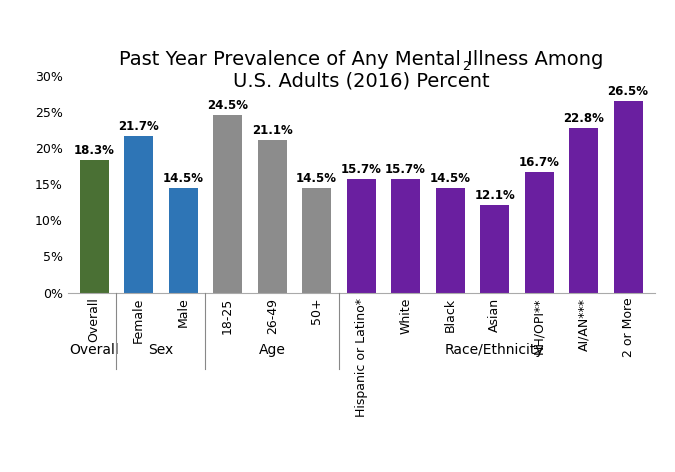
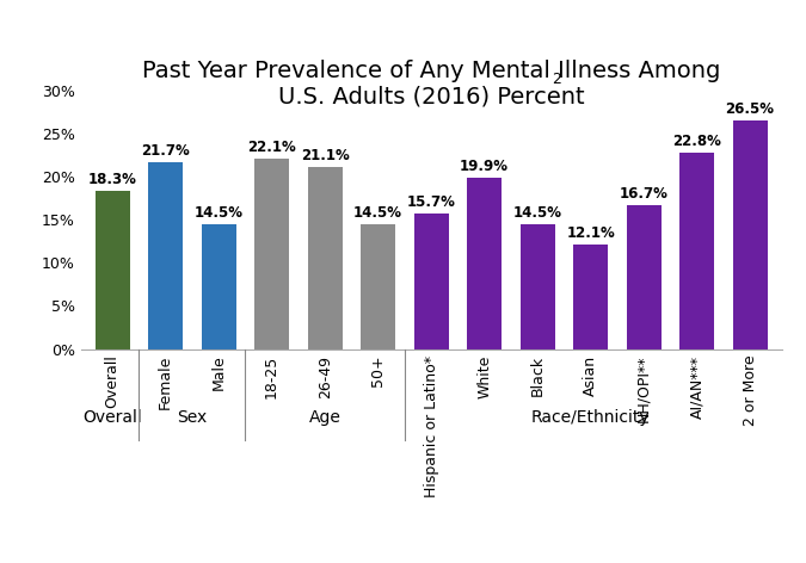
18-25: 24.5% -> 22.1%
White: 15.7% -> 19.9%
